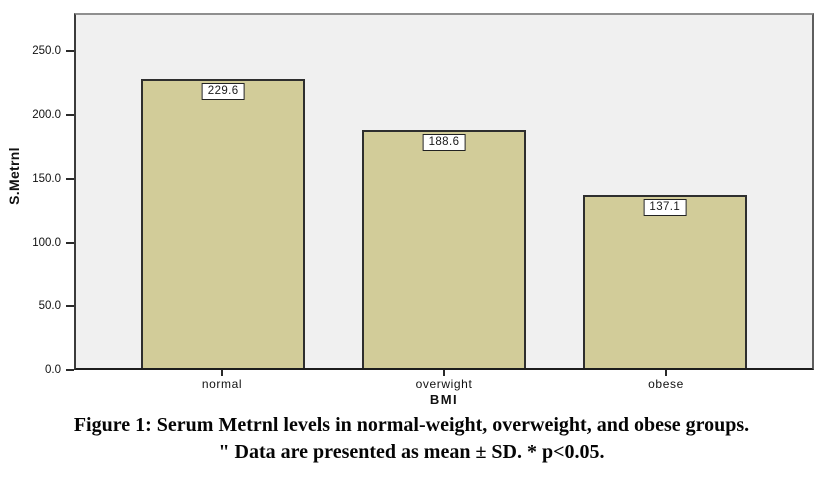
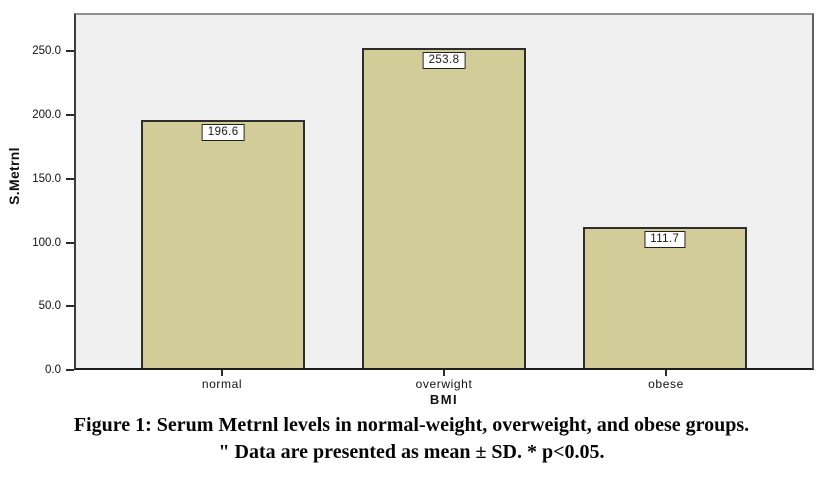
normal: 229.6 -> 196.6
overwight: 188.6 -> 253.8
obese: 137.1 -> 111.7
